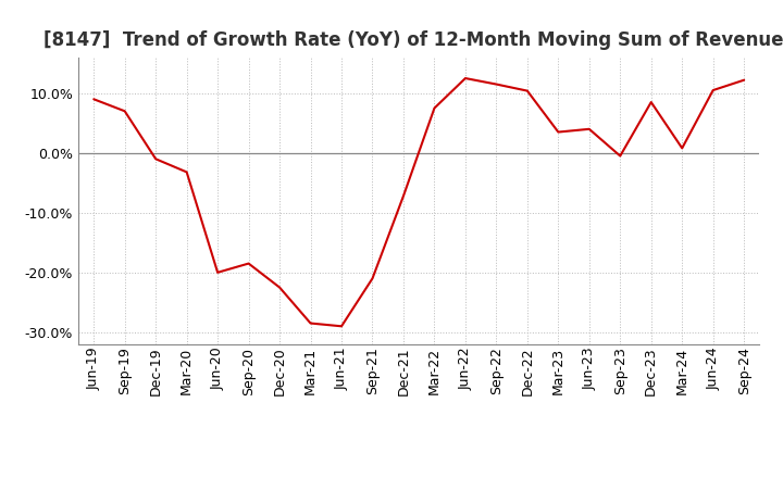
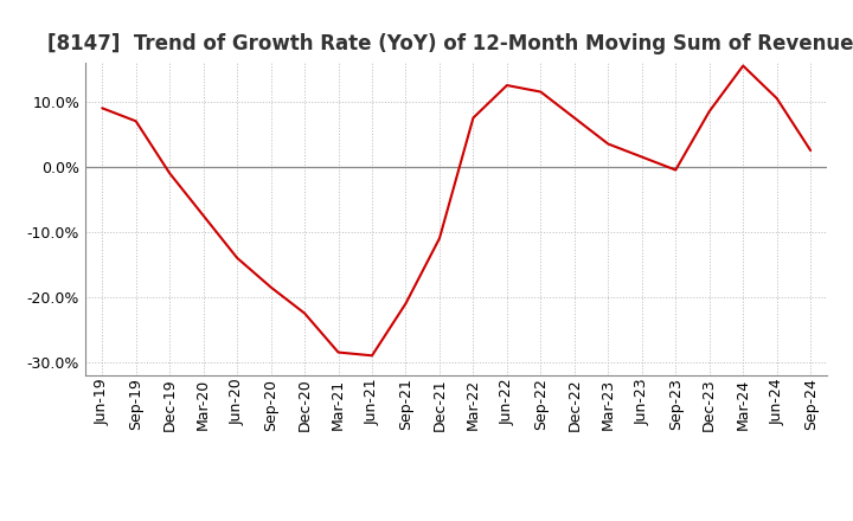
Mar-20: -3.2% -> -7.5%
Jun-20: -20.0% -> -14.0%
Dec-21: -7.2% -> -11.0%
Dec-22: 10.4% -> 7.5%
Jun-23: 4.0% -> 1.5%
Mar-24: 0.8% -> 15.5%
Sep-24: 12.2% -> 2.5%
